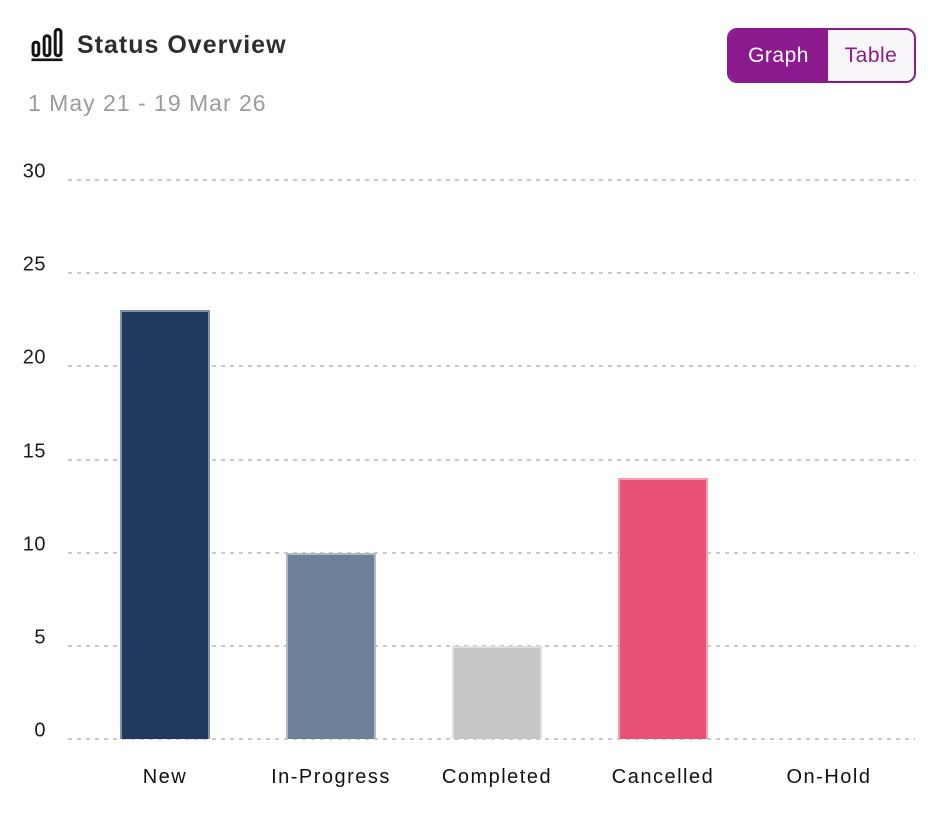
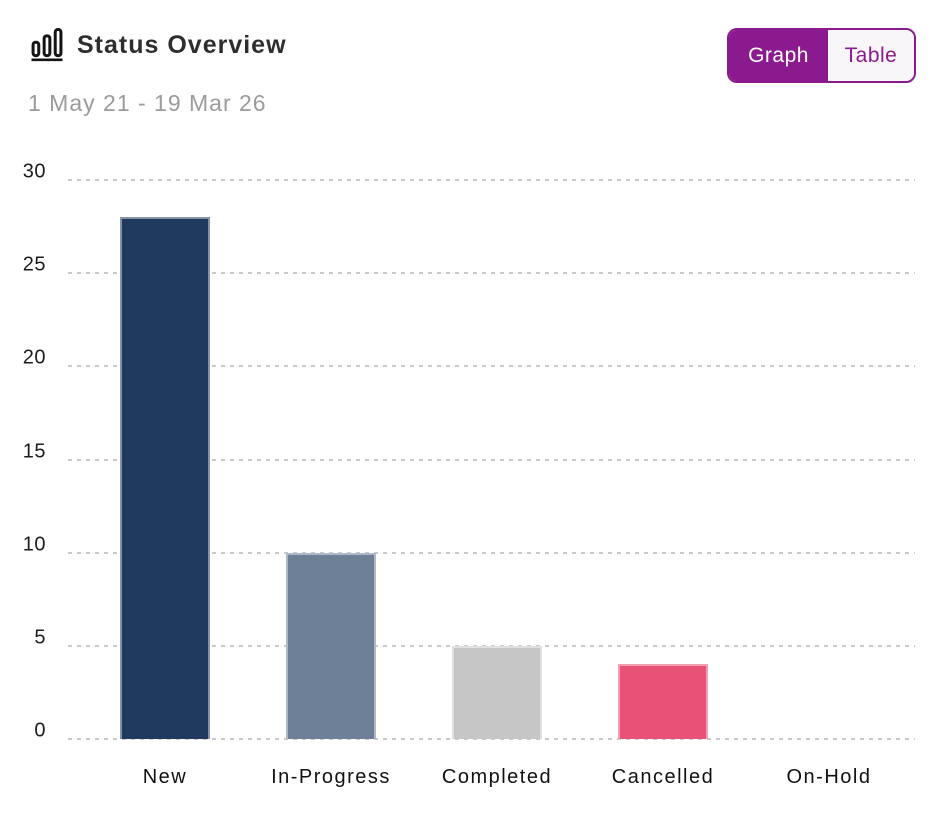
New: 23 -> 28
Cancelled: 14 -> 4
